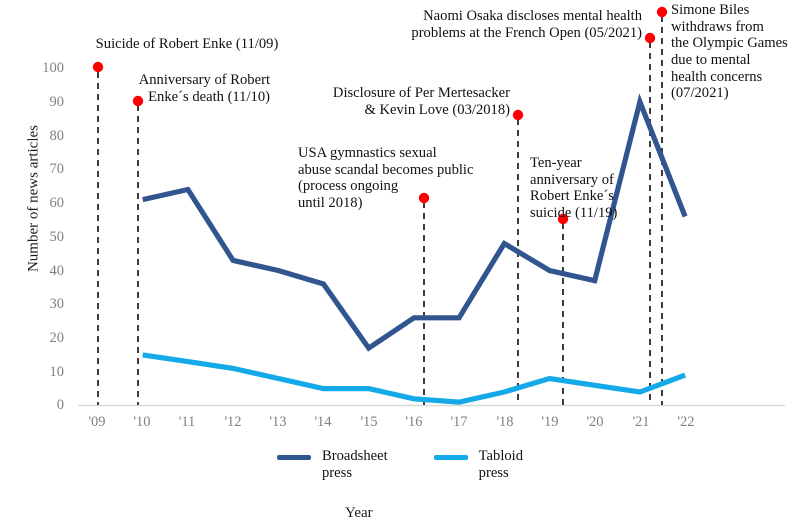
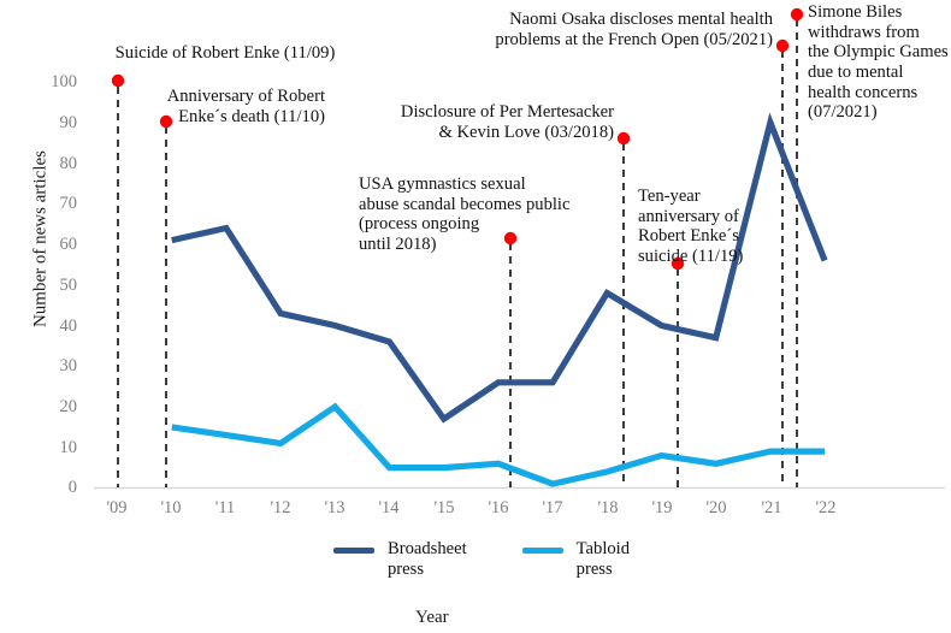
Tabloid press/'13: 8 -> 20
Tabloid press/'16: 2 -> 6
Tabloid press/'21: 4 -> 9
